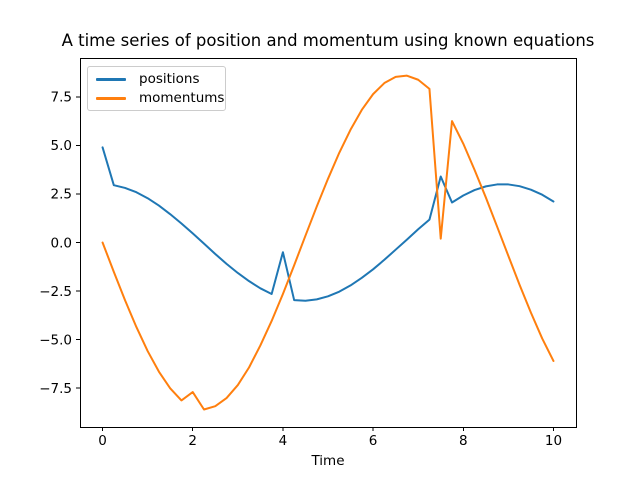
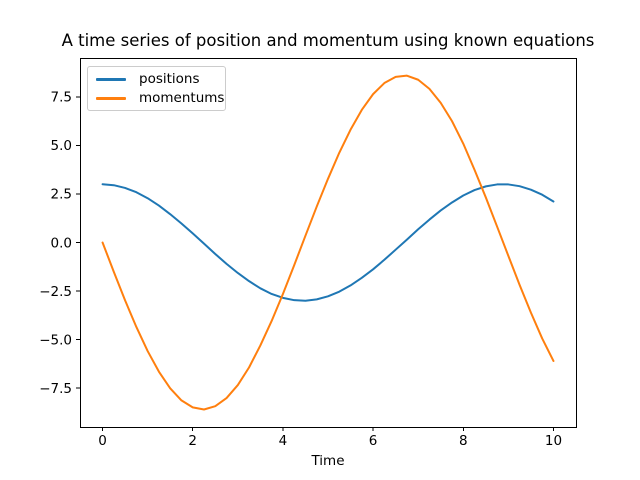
positions/0: 4.9 -> 3.0
momentums/2: -7.7 -> -8.5
positions/4: -0.5 -> -2.9
positions/7.5: 3.4 -> 1.6
momentums/7.5: 0.2 -> 7.2
